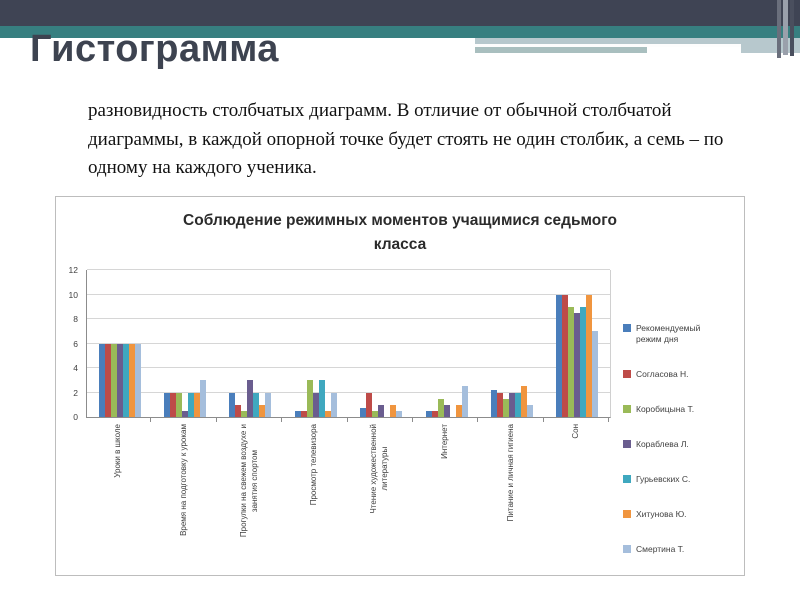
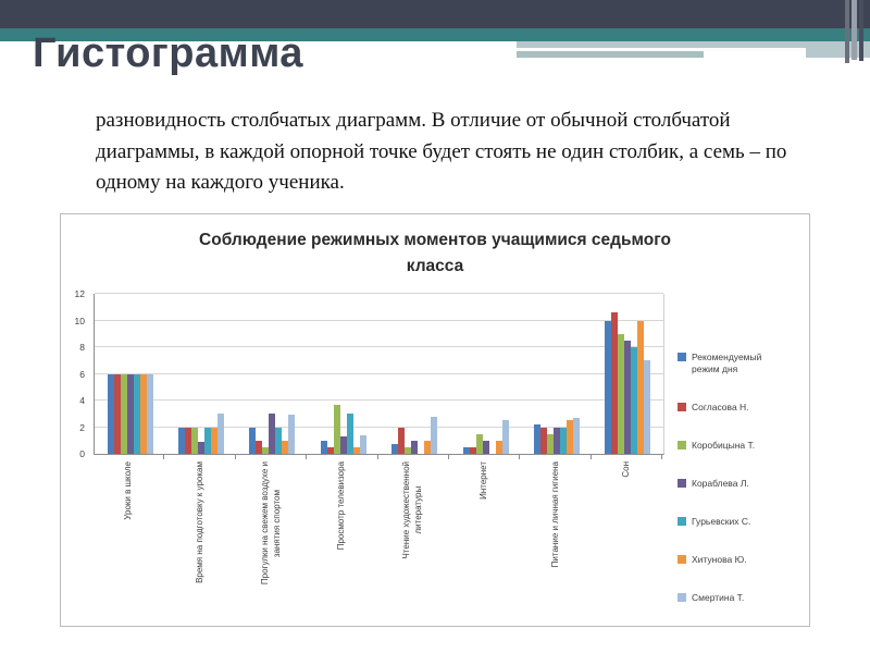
Кораблева Л./Время на подготовку к урокам: 0.5 -> 0.9
Смертина Т./Прогулки на свежем воздухе и занятия спортом: 2.0 -> 2.9
Рекомендуемый режим дня/Просмотр телевизора: 0.5 -> 1.0
Коробицына Т./Просмотр телевизора: 3.0 -> 3.7
Кораблева Л./Просмотр телевизора: 2.0 -> 1.3
Смертина Т./Просмотр телевизора: 2.0 -> 1.4
Смертина Т./Чтение художественной литературы: 0.5 -> 2.8
Смертина Т./Питание и личная гигиена: 1.0 -> 2.7
Согласова Н./Сон: 10.0 -> 10.6
Гурьевских С./Сон: 9 -> 8
